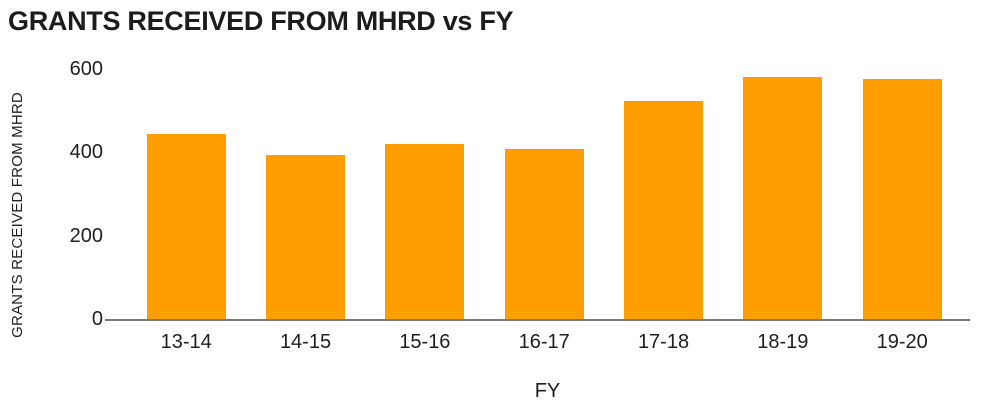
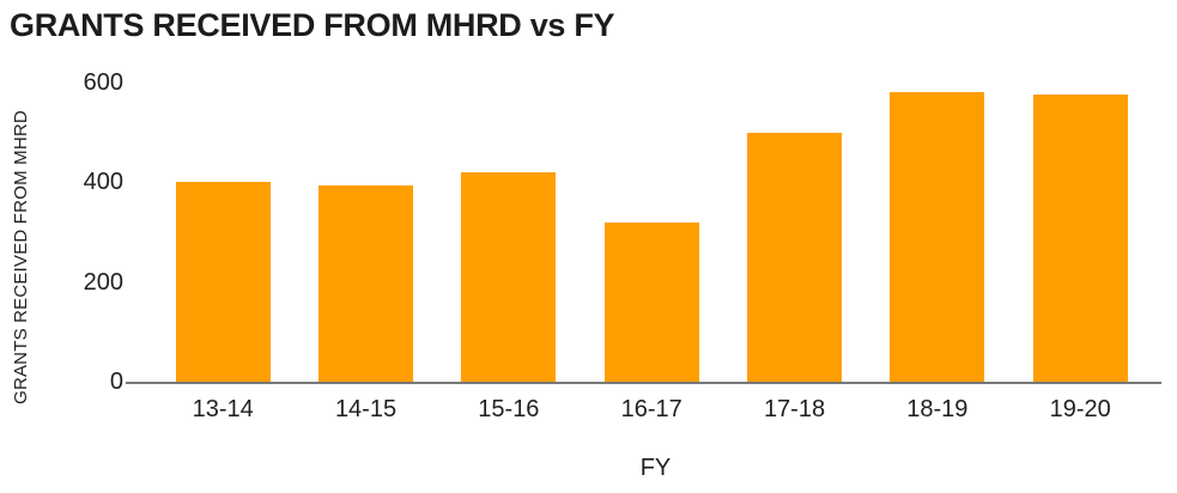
13-14: 440 -> 400
16-17: 410 -> 320
17-18: 520 -> 500
